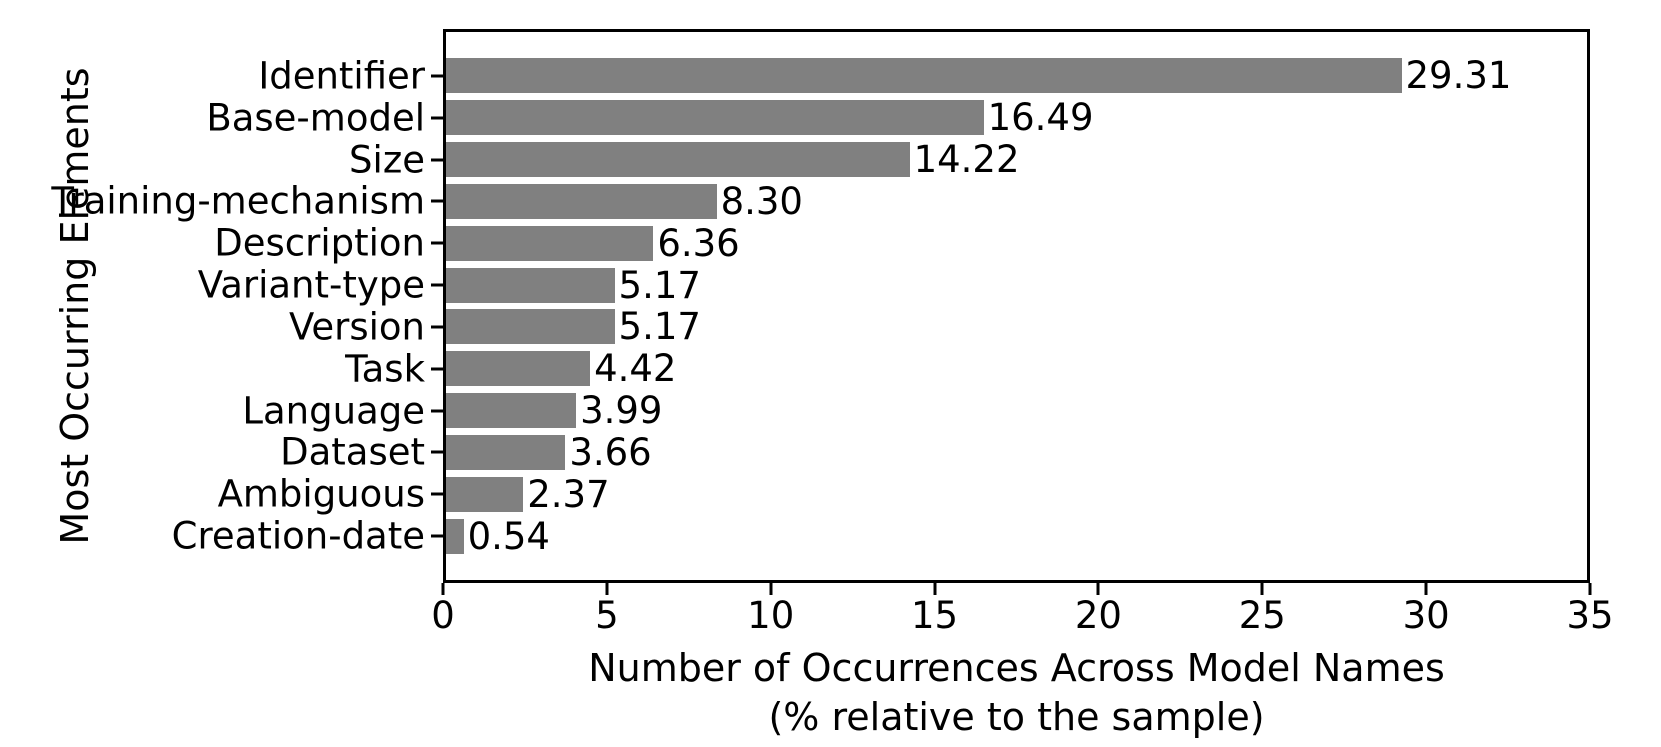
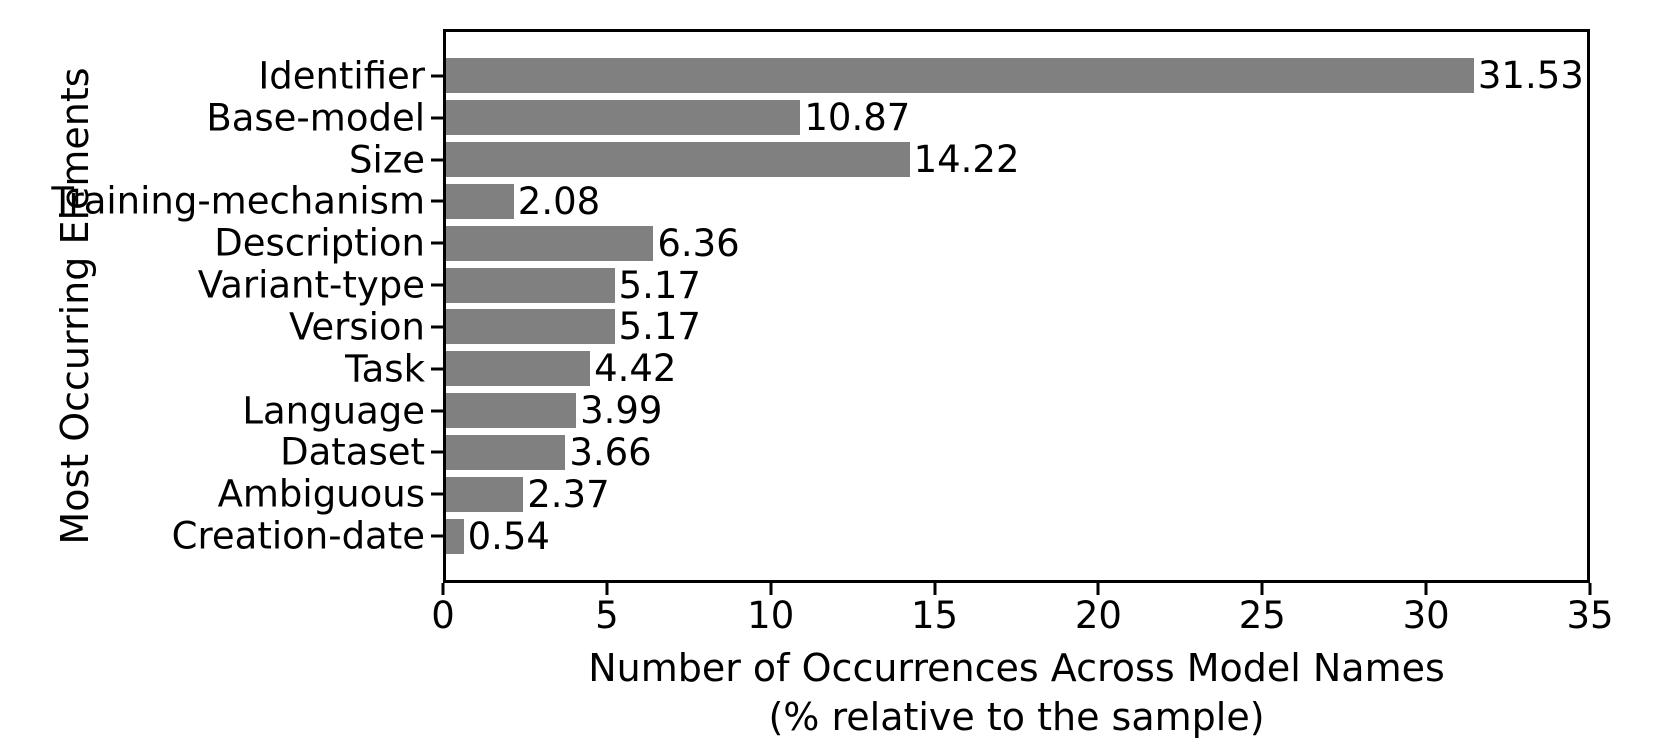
Identifier: 29.31 -> 31.53
Base-model: 16.49 -> 10.87
Training-mechanism: 8.30 -> 2.08
